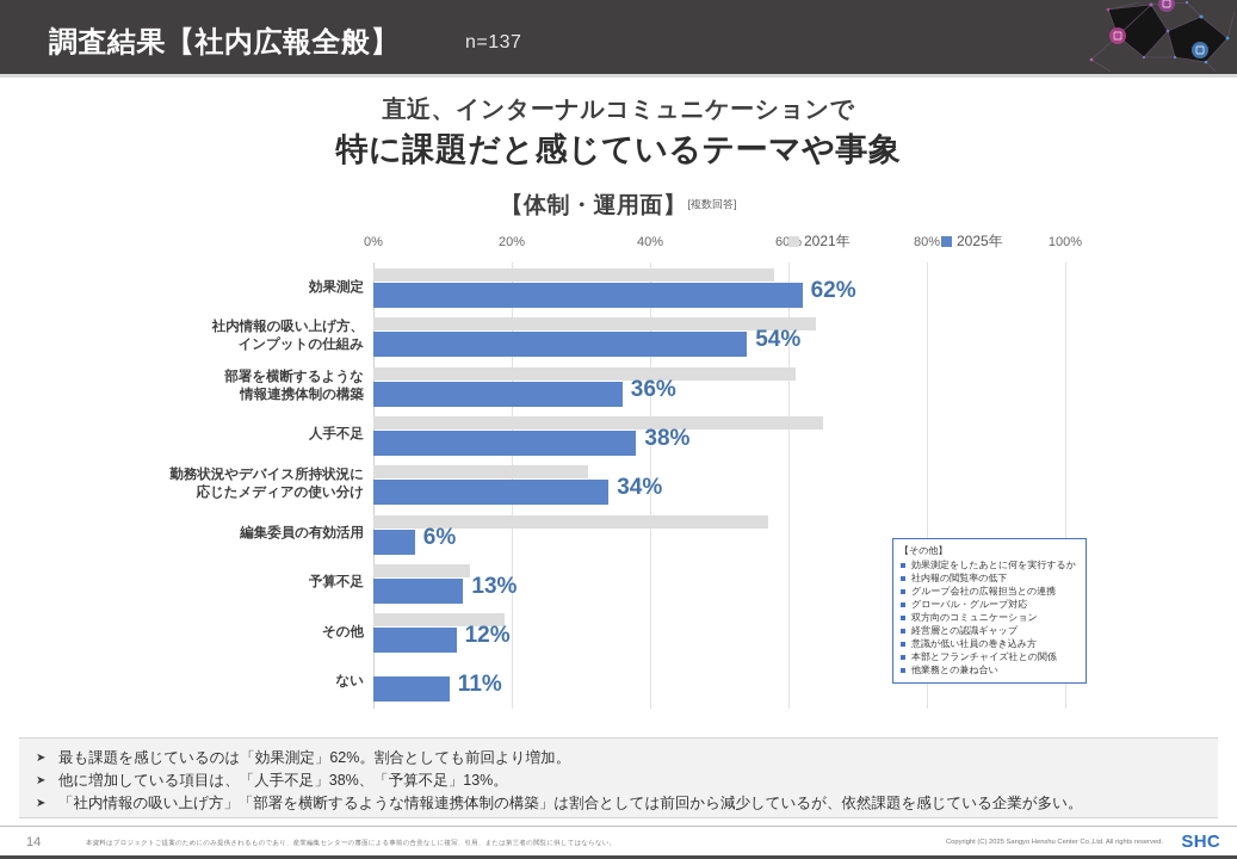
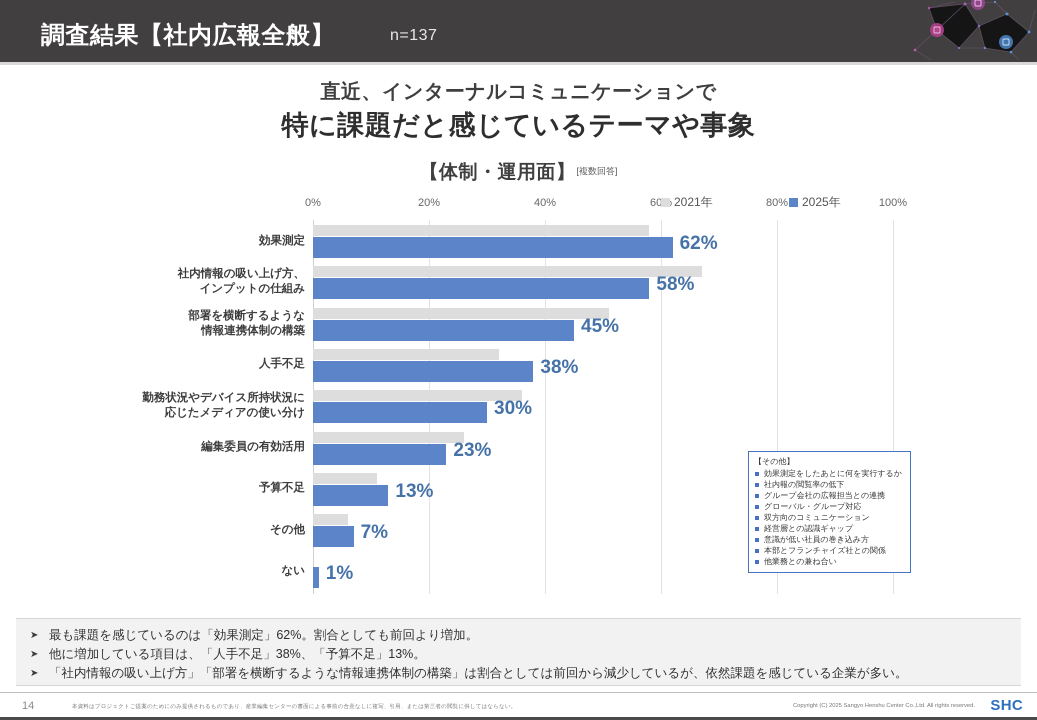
2021年/社内情報の吸い上げ方、 インプットの仕組み: 64% -> 67%
2025年/社内情報の吸い上げ方、 インプットの仕組み: 54% -> 58%
2021年/部署を横断するような 情報連携体制の構築: 61% -> 51%
2025年/部署を横断するような 情報連携体制の構築: 36% -> 45%
2021年/人手不足: 65% -> 32%
2021年/勤務状況やデバイス所持状況に 応じたメディアの使い分け: 31% -> 36%
2025年/勤務状況やデバイス所持状況に 応じたメディアの使い分け: 34% -> 30%
2021年/編集委員の有効活用: 57% -> 26%
2025年/編集委員の有効活用: 6% -> 23%
2021年/予算不足: 14% -> 11%
2021年/その他: 19% -> 6%
2025年/その他: 12% -> 7%
2025年/ない: 11% -> 1%
